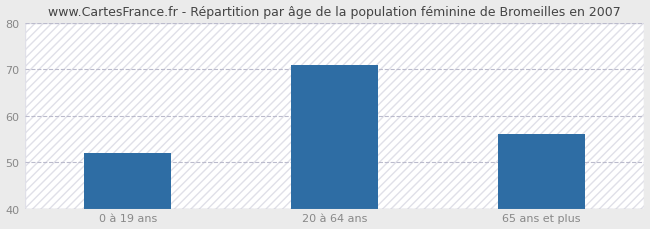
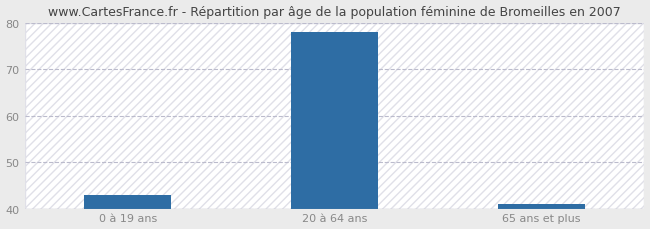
0 à 19 ans: 52 -> 43
20 à 64 ans: 71 -> 78
65 ans et plus: 56 -> 41
